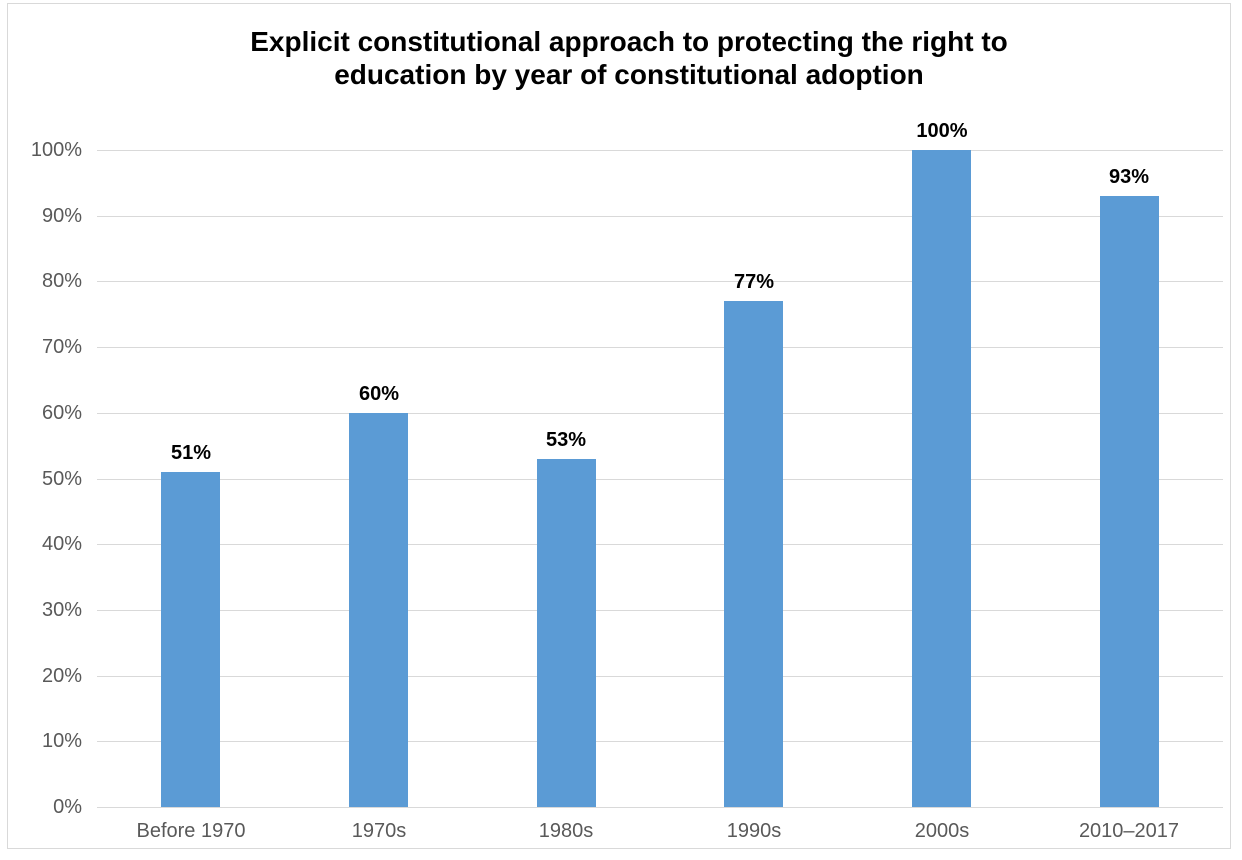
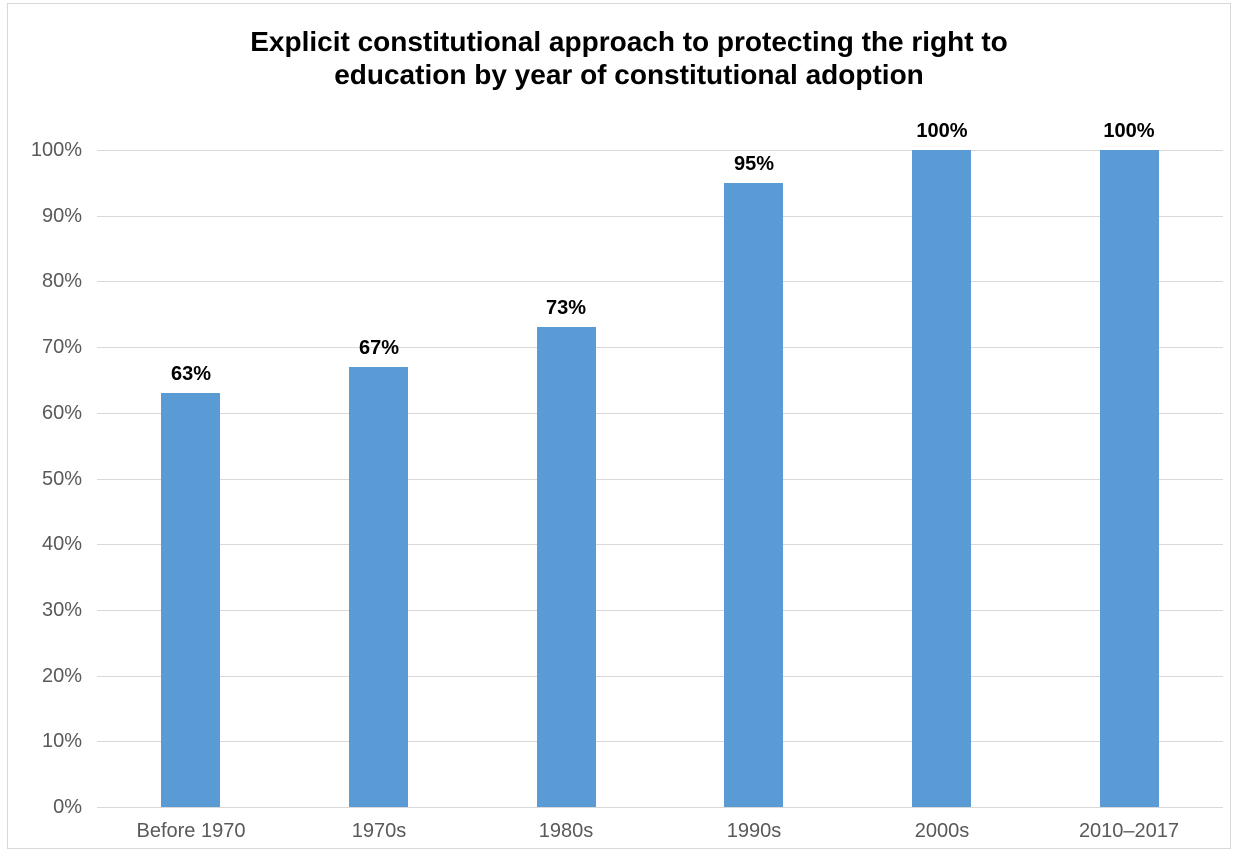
Before 1970: 51% -> 63%
1970s: 60% -> 67%
1980s: 53% -> 73%
1990s: 77% -> 95%
2010–2017: 93% -> 100%
